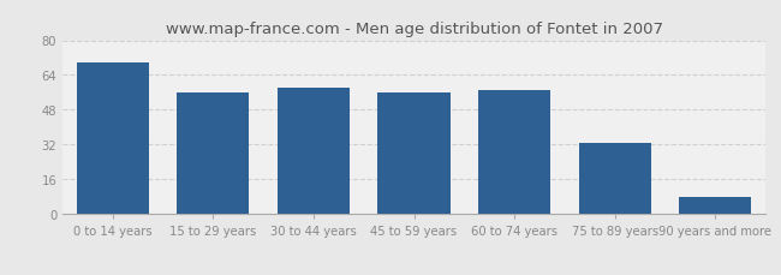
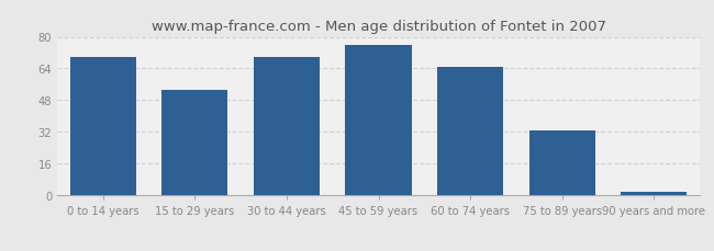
15 to 29 years: 56 -> 53
30 to 44 years: 58 -> 70
45 to 59 years: 56 -> 76
60 to 74 years: 57 -> 65
90 years and more: 8 -> 2
